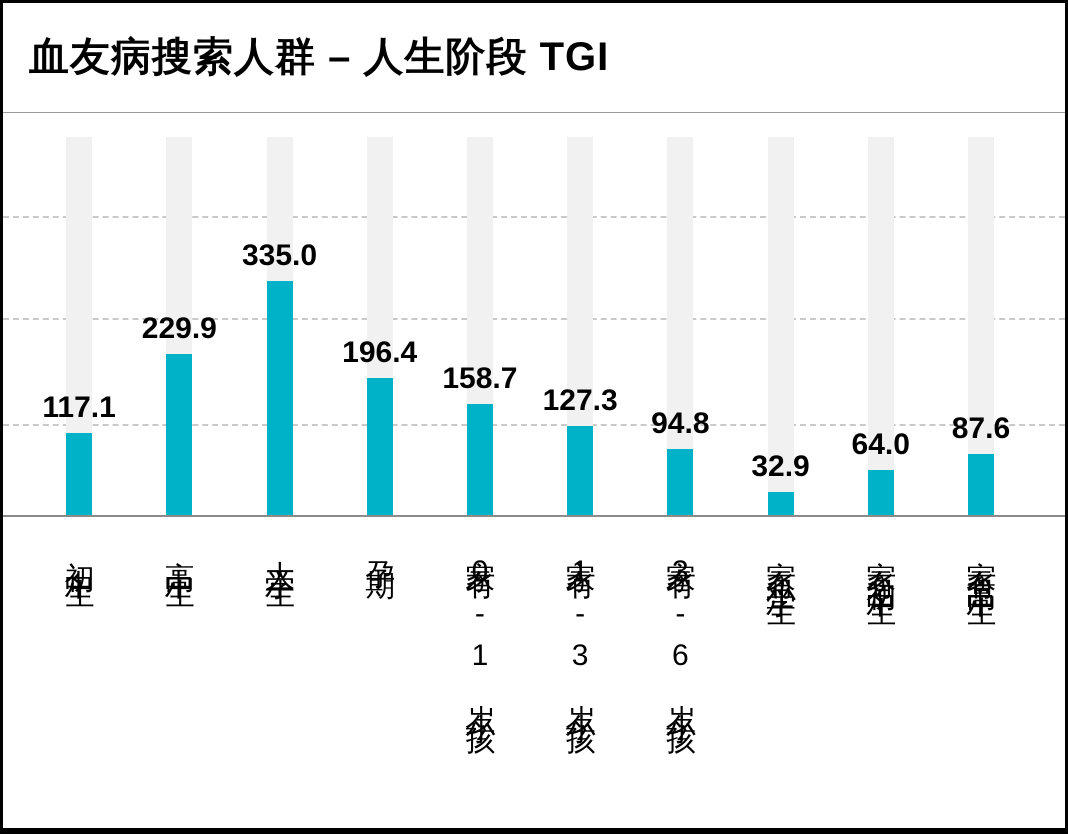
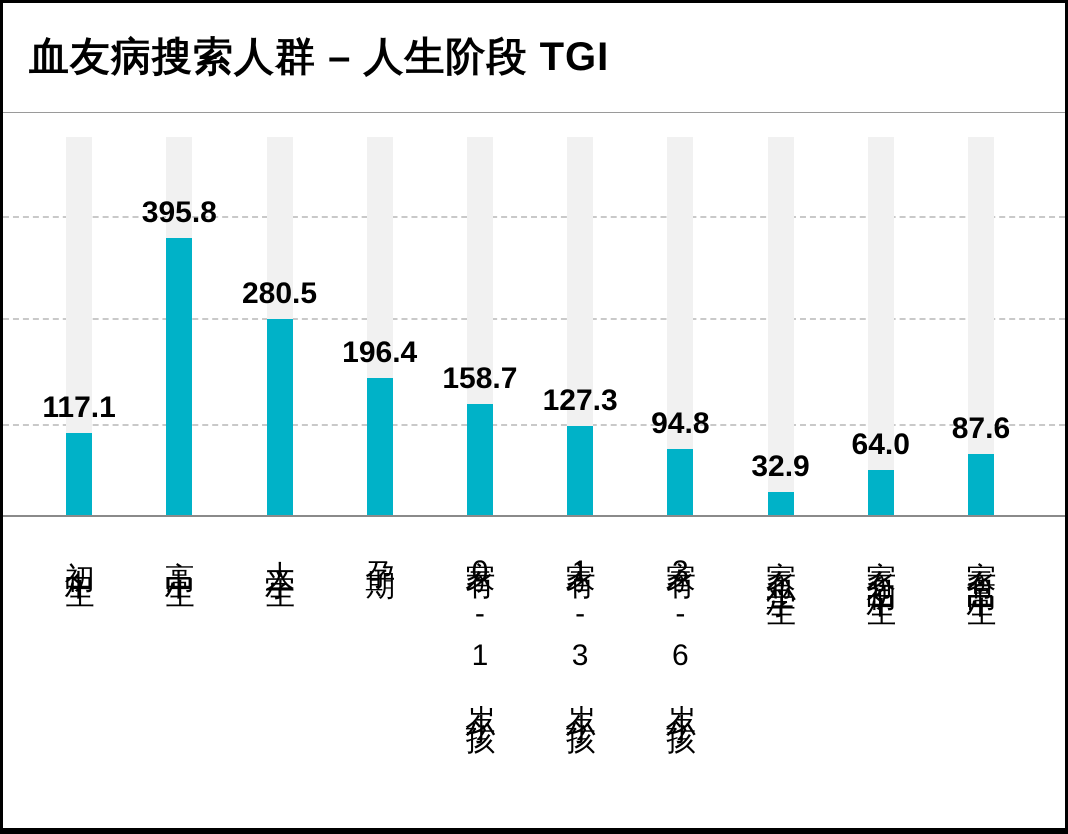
高中生: 229.9 -> 395.8
大学生: 335.0 -> 280.5
